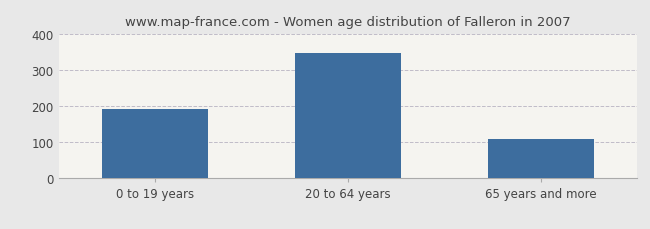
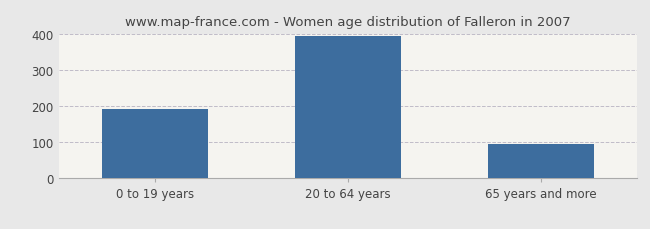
20 to 64 years: 345 -> 392
65 years and more: 110 -> 95
